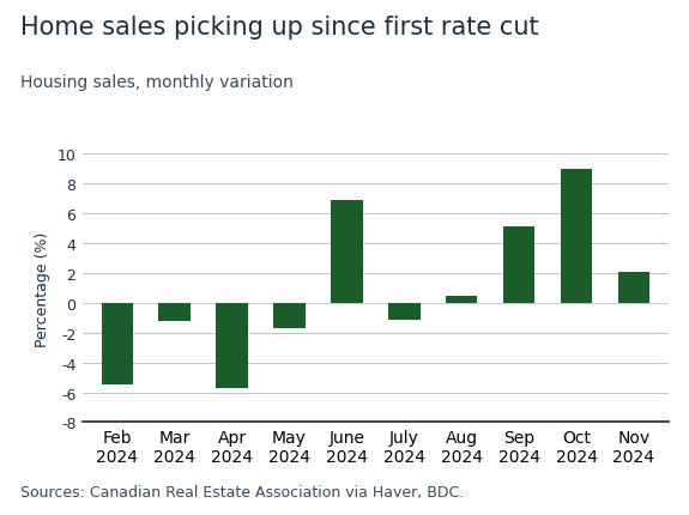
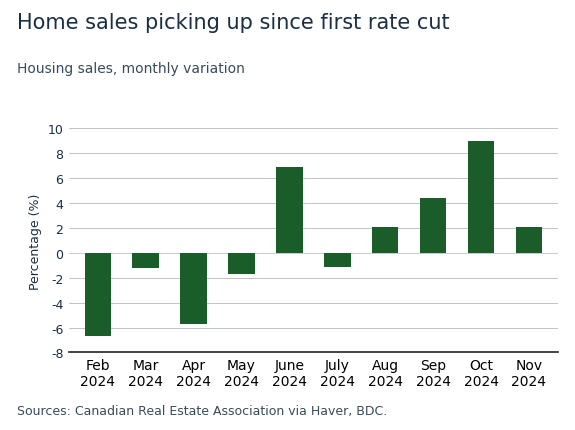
Feb 2024: -5.5 -> -6.7
Aug 2024: 0.5 -> 2.1
Sep 2024: 5.1 -> 4.4
